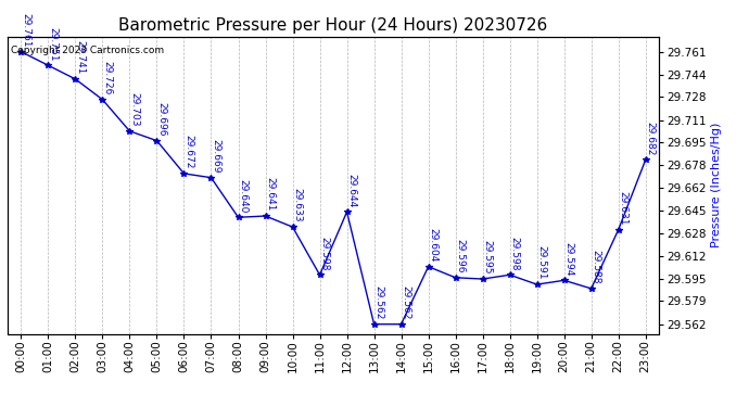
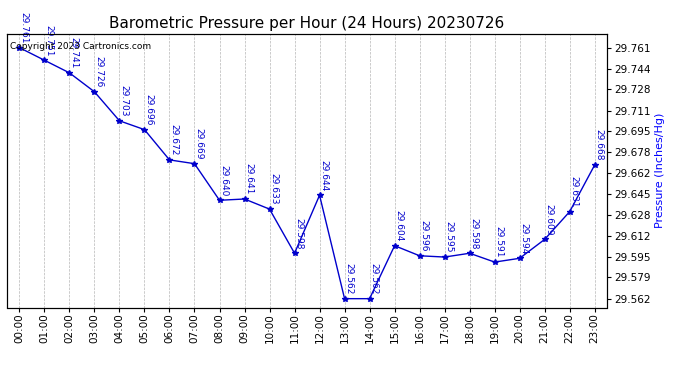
21:00: 29.588 -> 29.609
23:00: 29.682 -> 29.668
